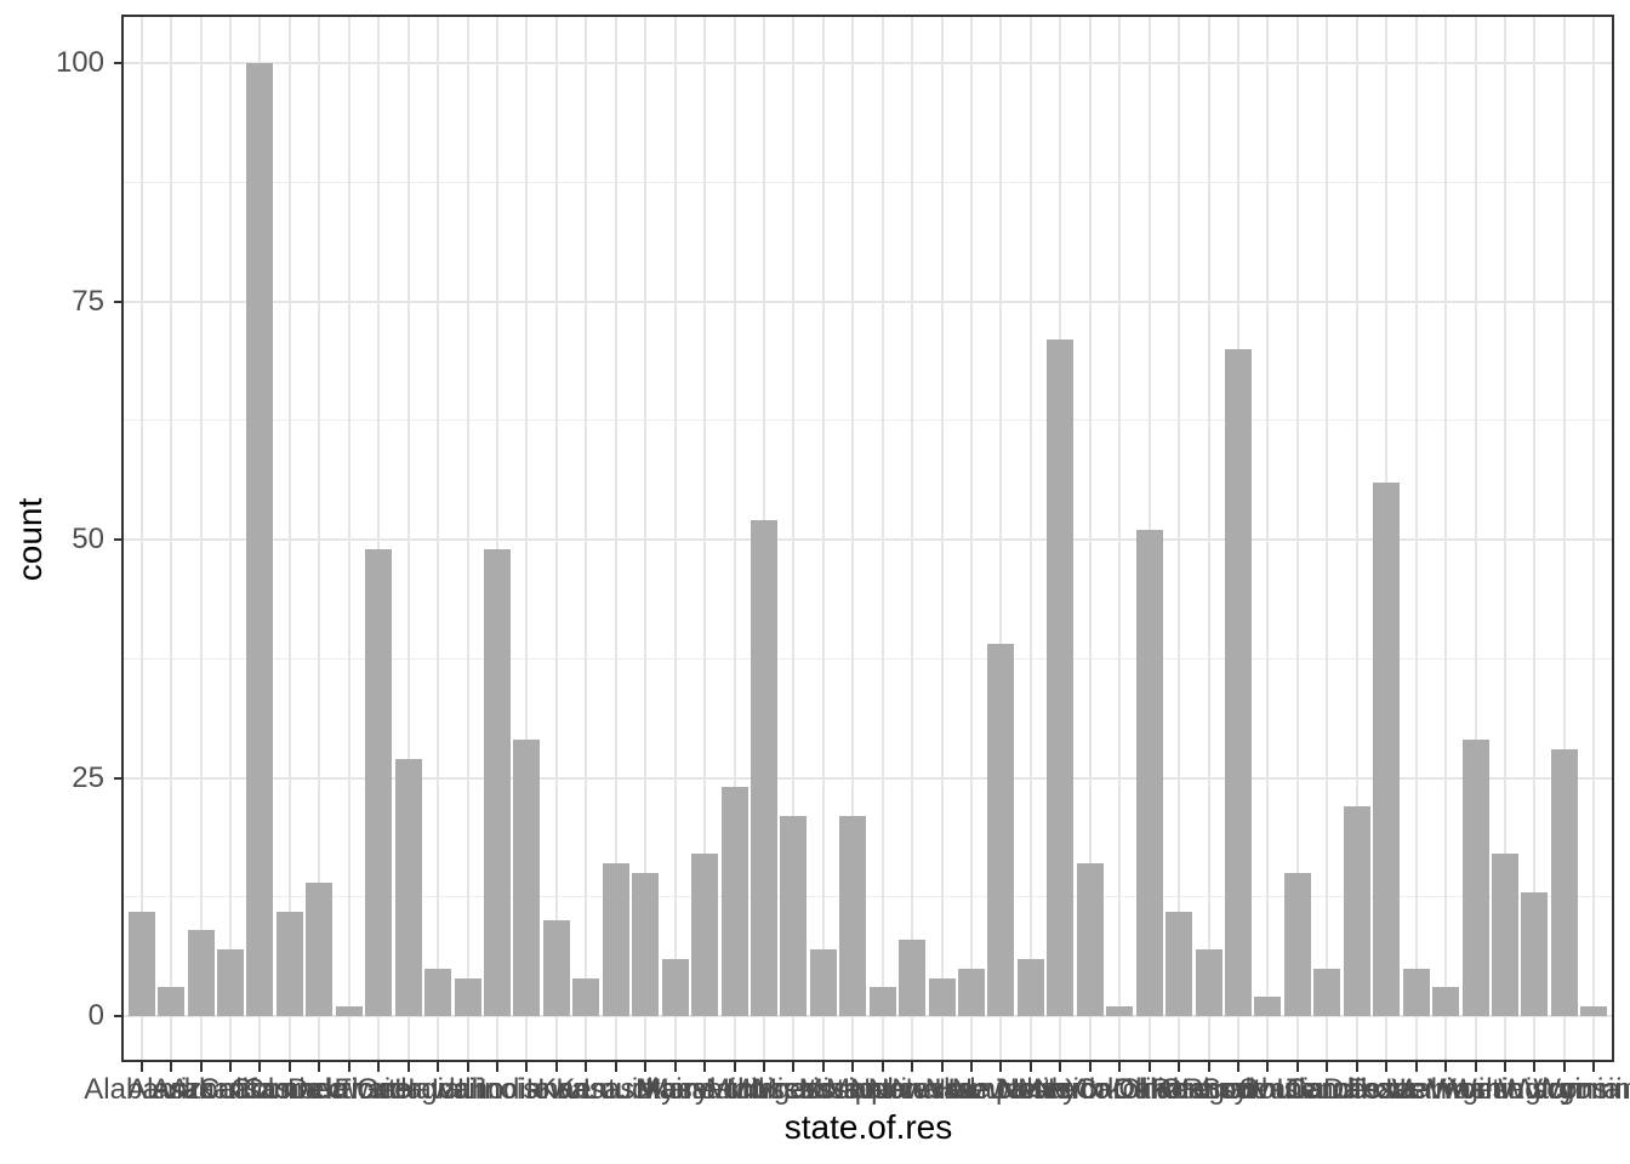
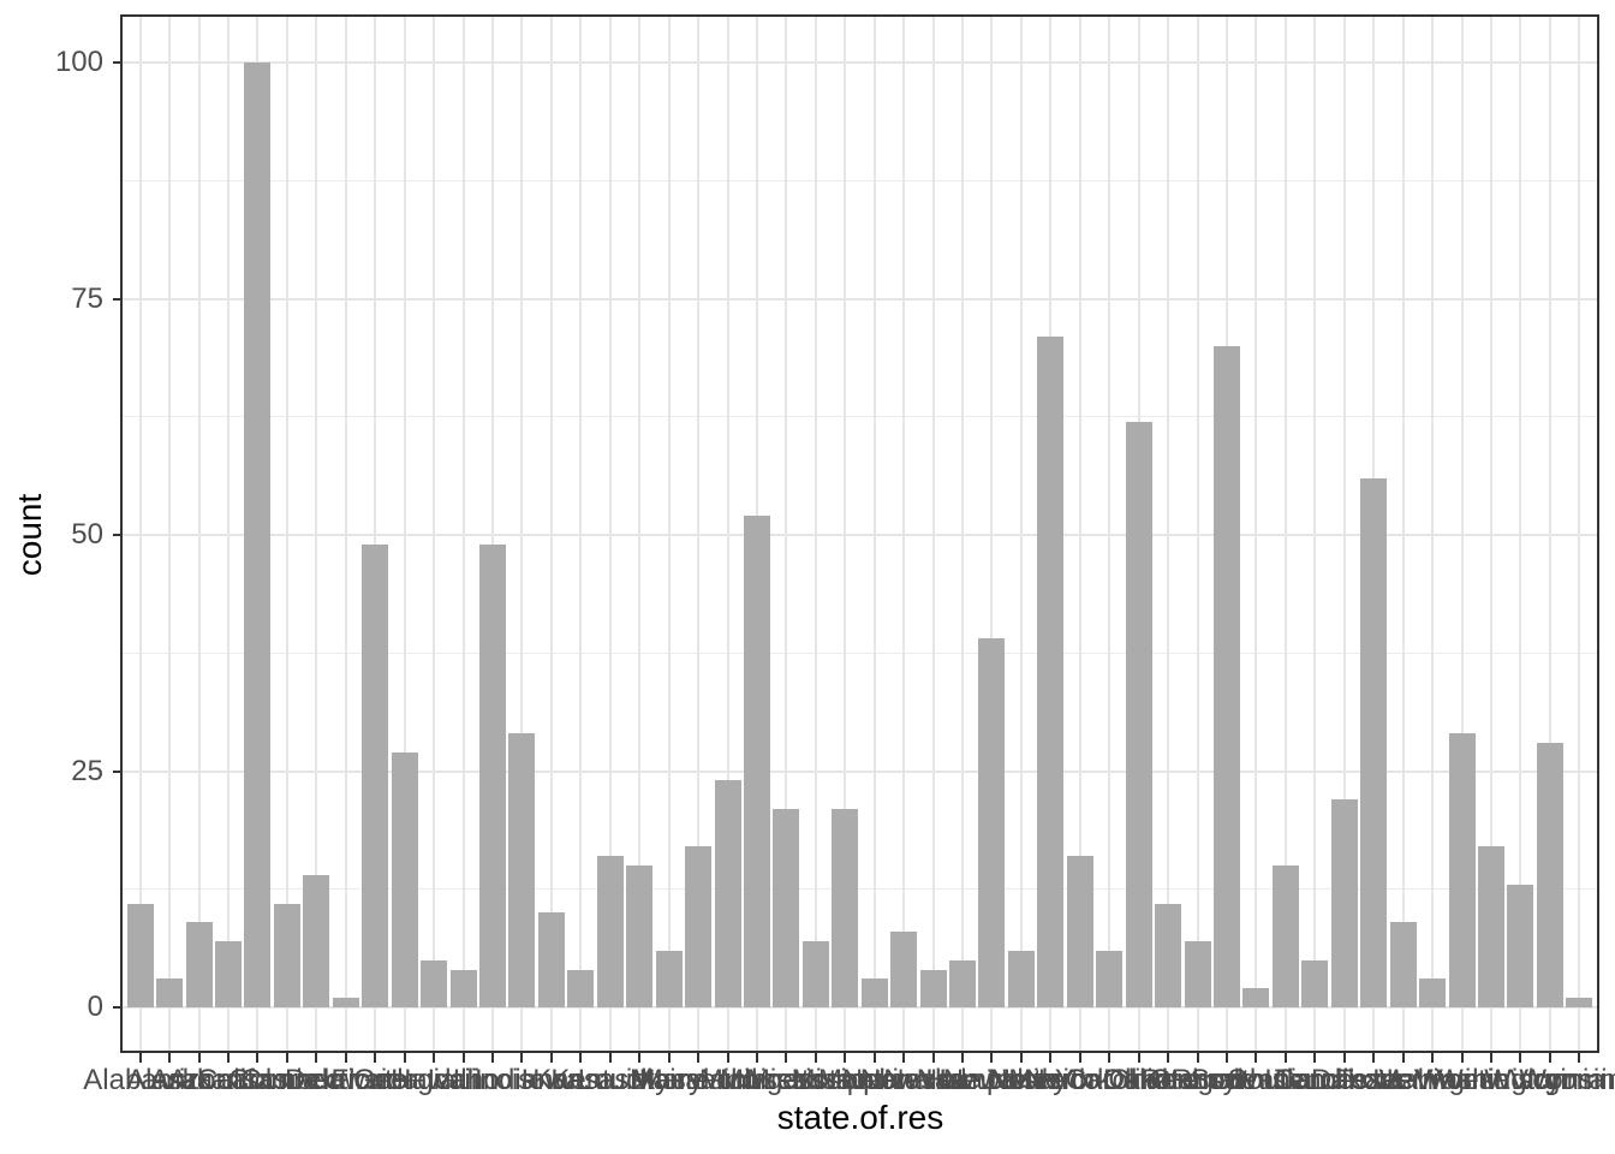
North Dakota: 1 -> 6
Ohio: 51 -> 62
Utah: 5 -> 9
